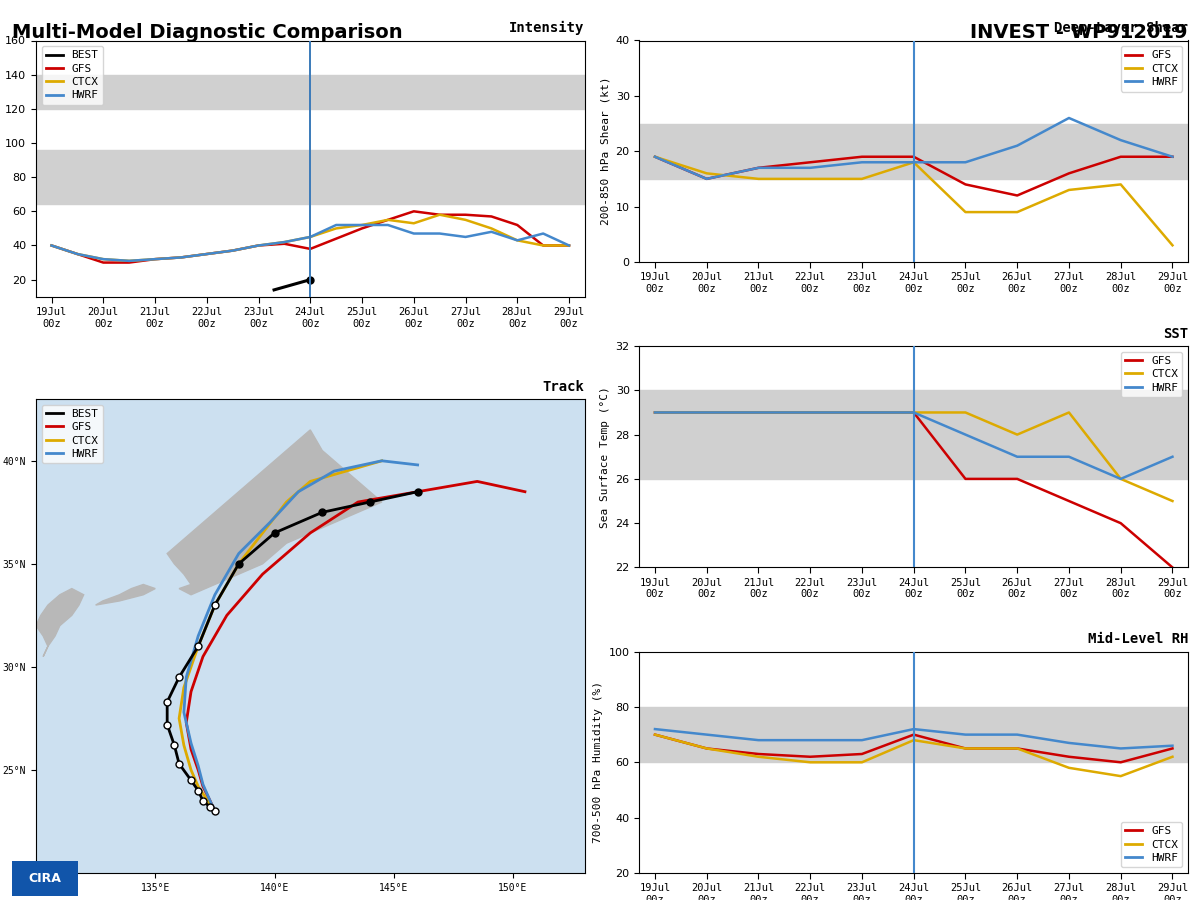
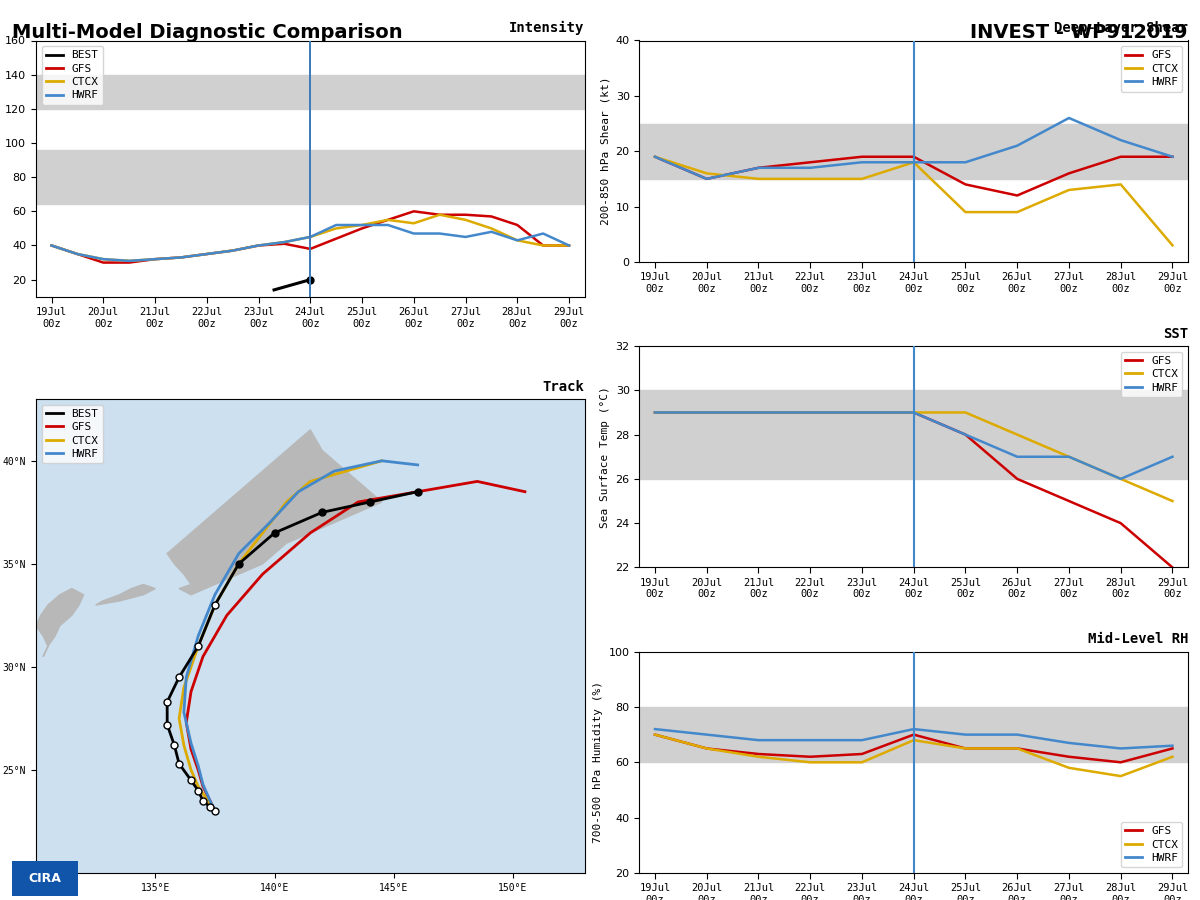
SST/GFS/25Jul 00z: 26 -> 28
SST/CTCX/27Jul 00z: 29 -> 27
